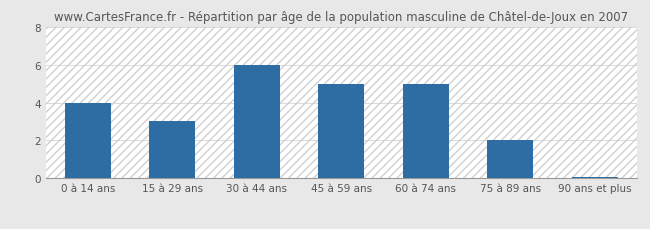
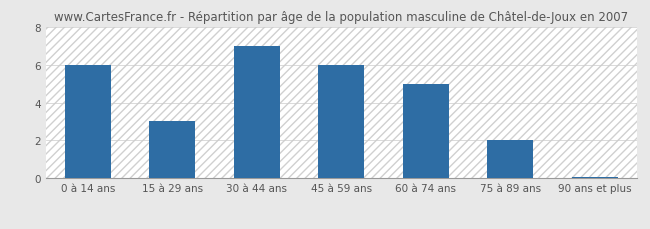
0 à 14 ans: 4.0 -> 6.0
30 à 44 ans: 6.0 -> 7.0
45 à 59 ans: 5.0 -> 6.0
